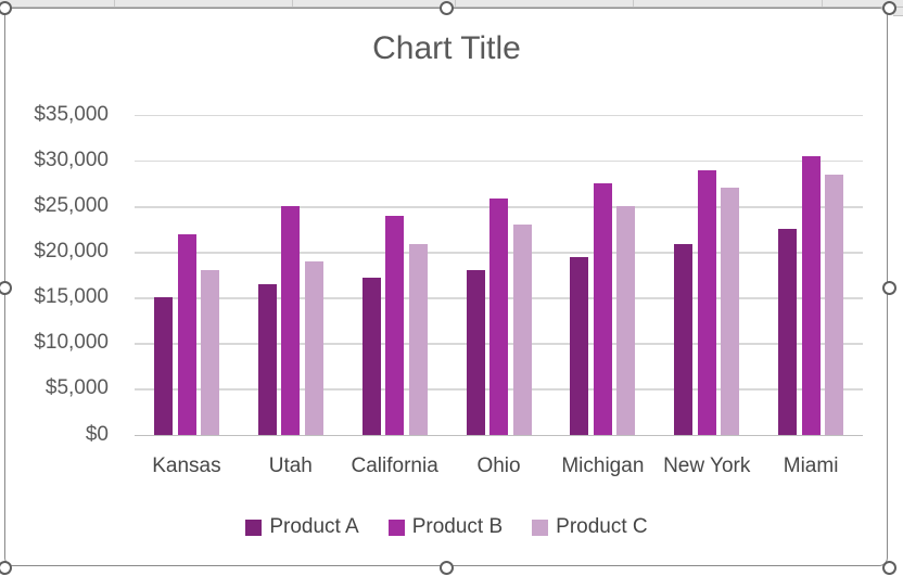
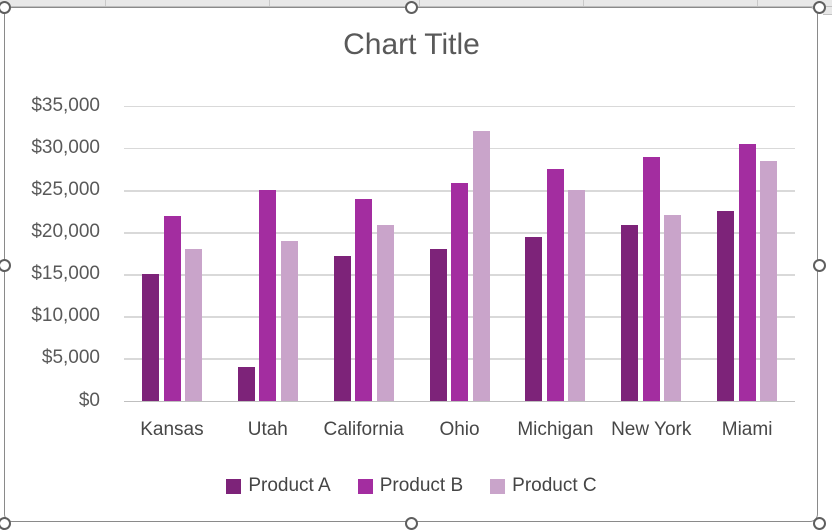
Product A/Utah: $16000 -> $4000
Product C/Ohio: $23000 -> $32000
Product C/New York: $27000 -> $22000
